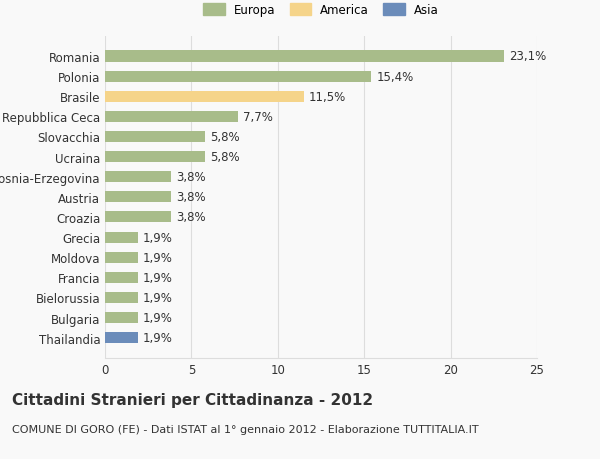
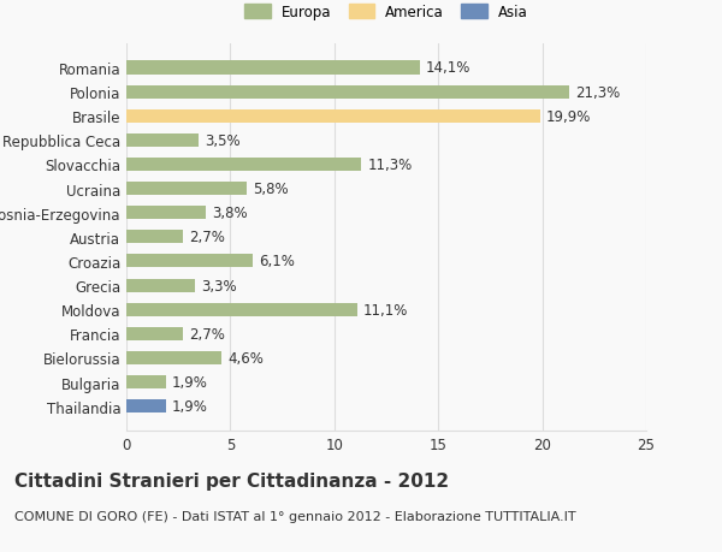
Romania: 23,1% -> 14,1%
Polonia: 15,4% -> 21,3%
Brasile: 11,5% -> 19,9%
Repubblica Ceca: 7,7% -> 3,5%
Slovacchia: 5,8% -> 11,3%
Austria: 3,8% -> 2,7%
Croazia: 3,8% -> 6,1%
Grecia: 1,9% -> 3,3%
Moldova: 1,9% -> 11,1%
Francia: 1,9% -> 2,7%
Bielorussia: 1,9% -> 4,6%
